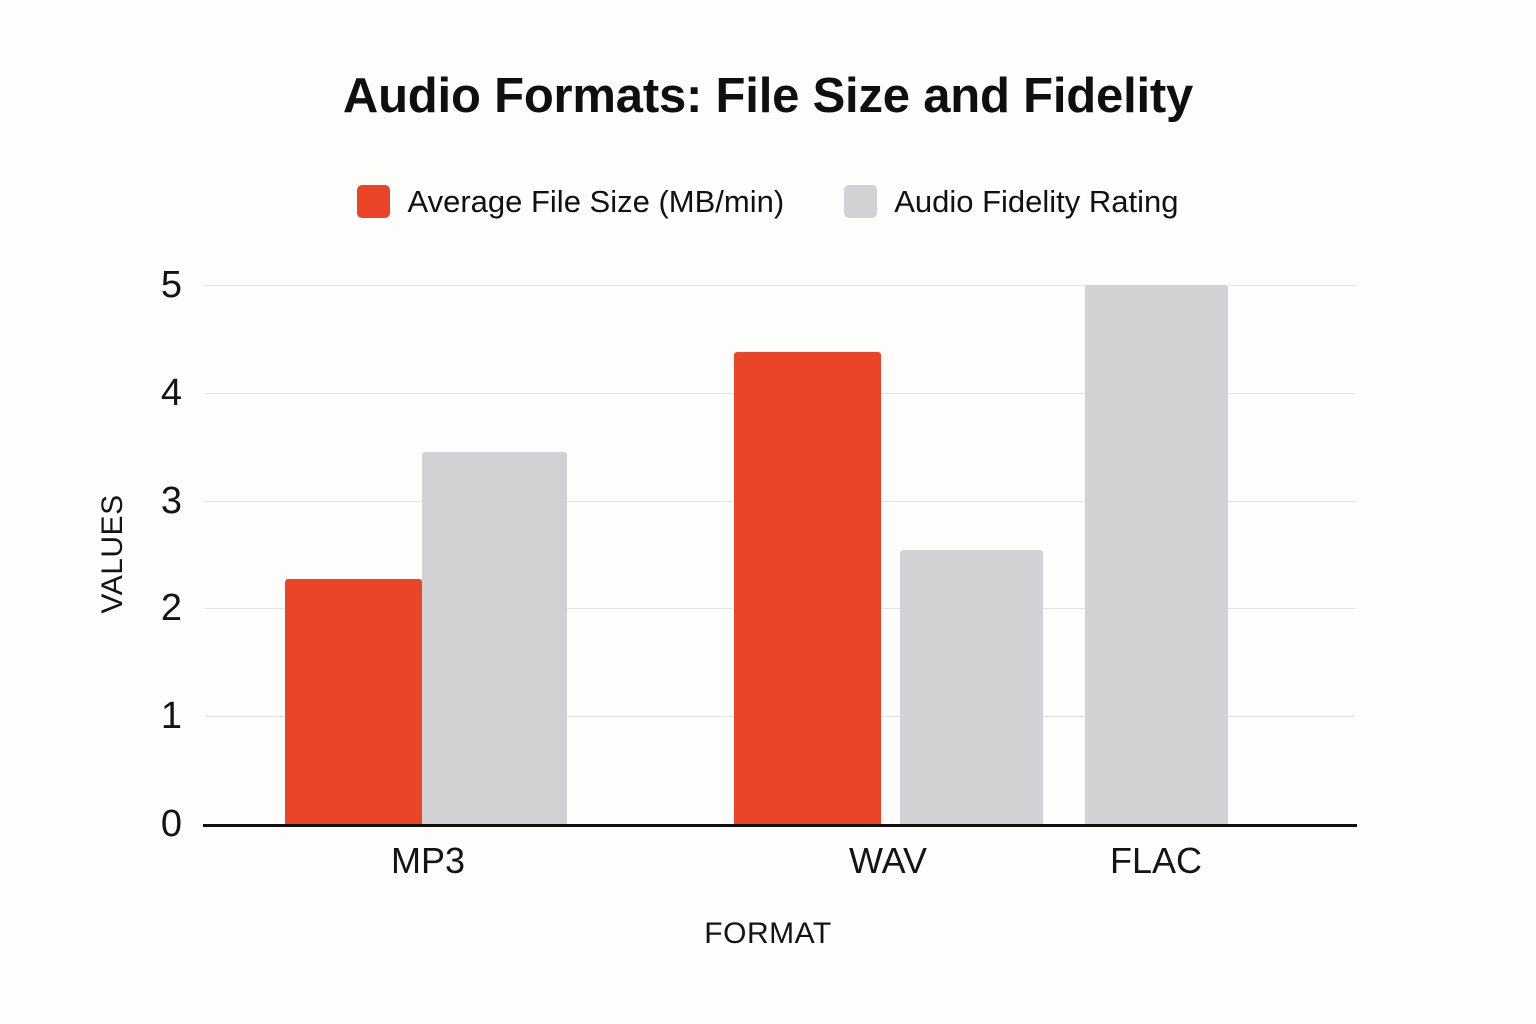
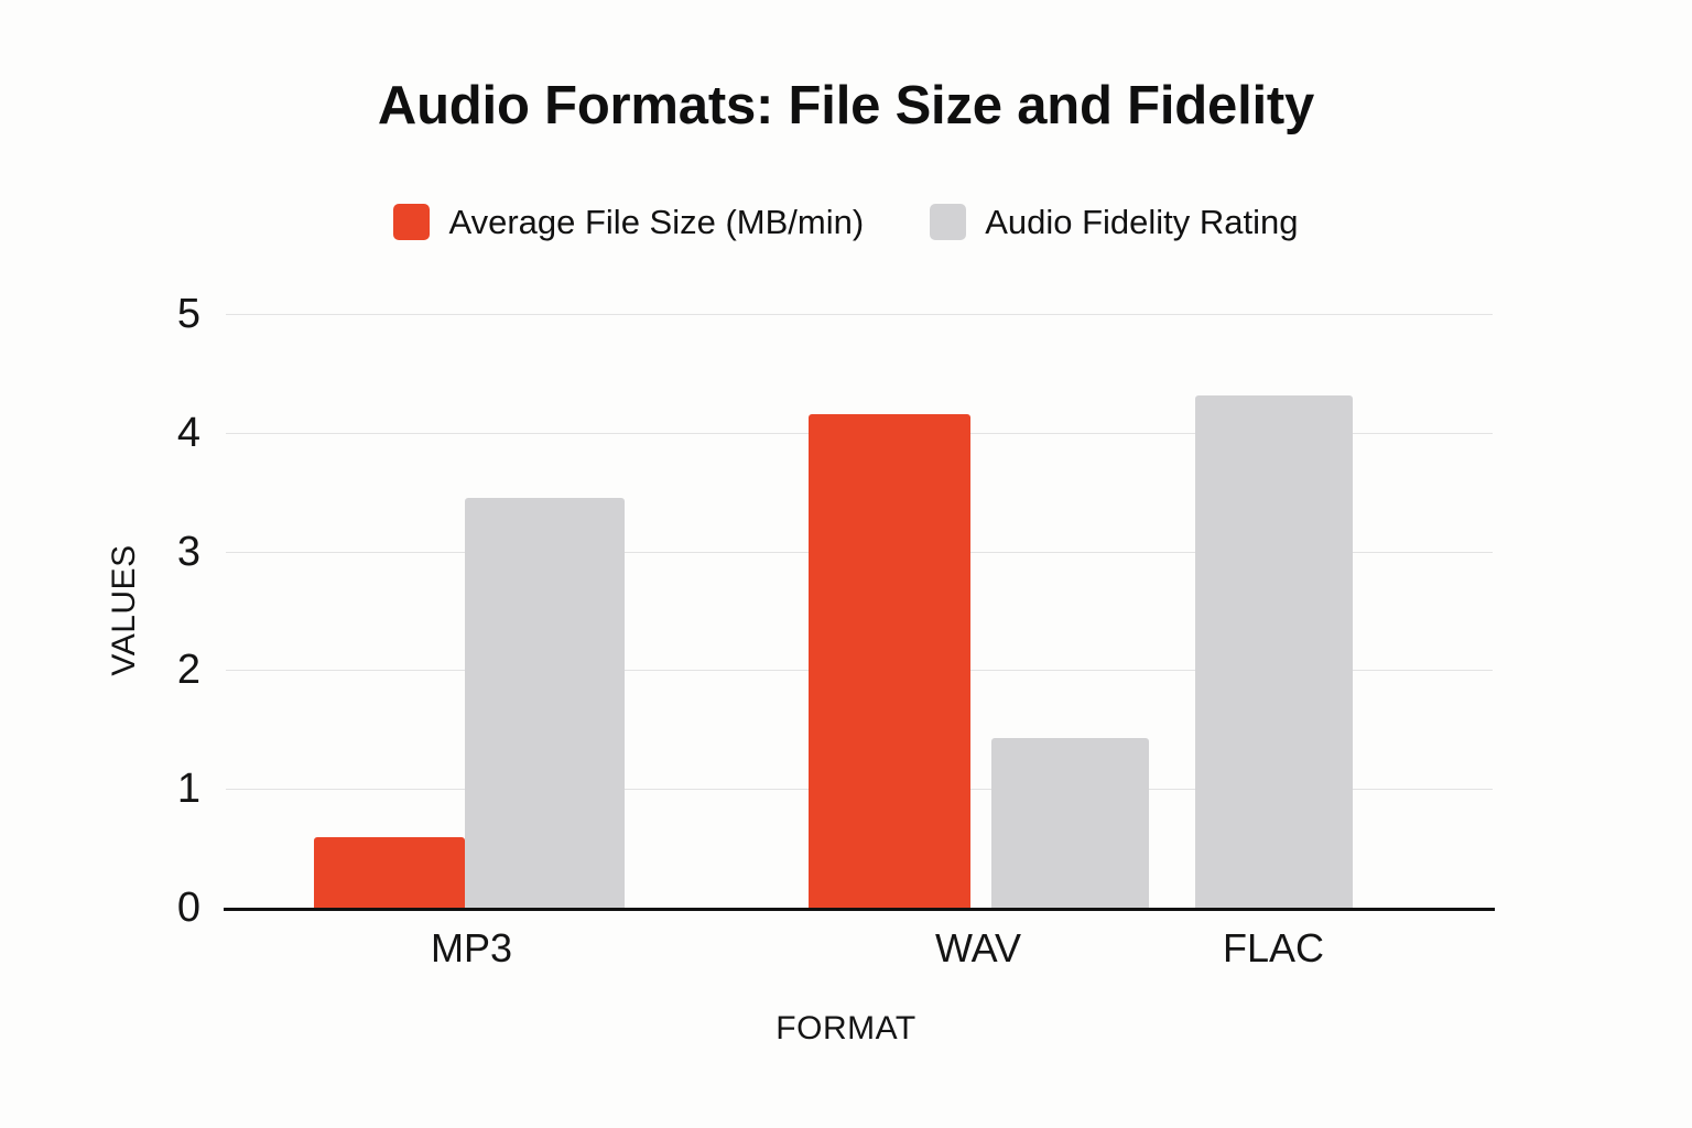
Average File Size (MB/min)/MP3: 2.27 -> 0.59
Average File Size (MB/min)/WAV: 4.38 -> 4.16
Audio Fidelity Rating/WAV: 2.54 -> 1.43
Audio Fidelity Rating/FLAC: 5.00 -> 4.31
